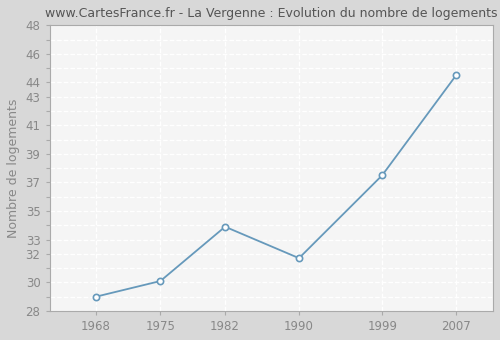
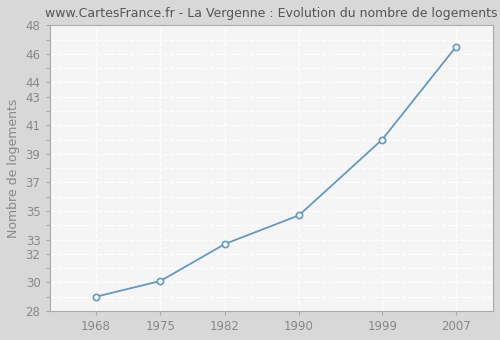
1982: 33.9 -> 32.7
1990: 31.7 -> 34.7
1999: 37.5 -> 40.0
2007: 44.5 -> 46.5
